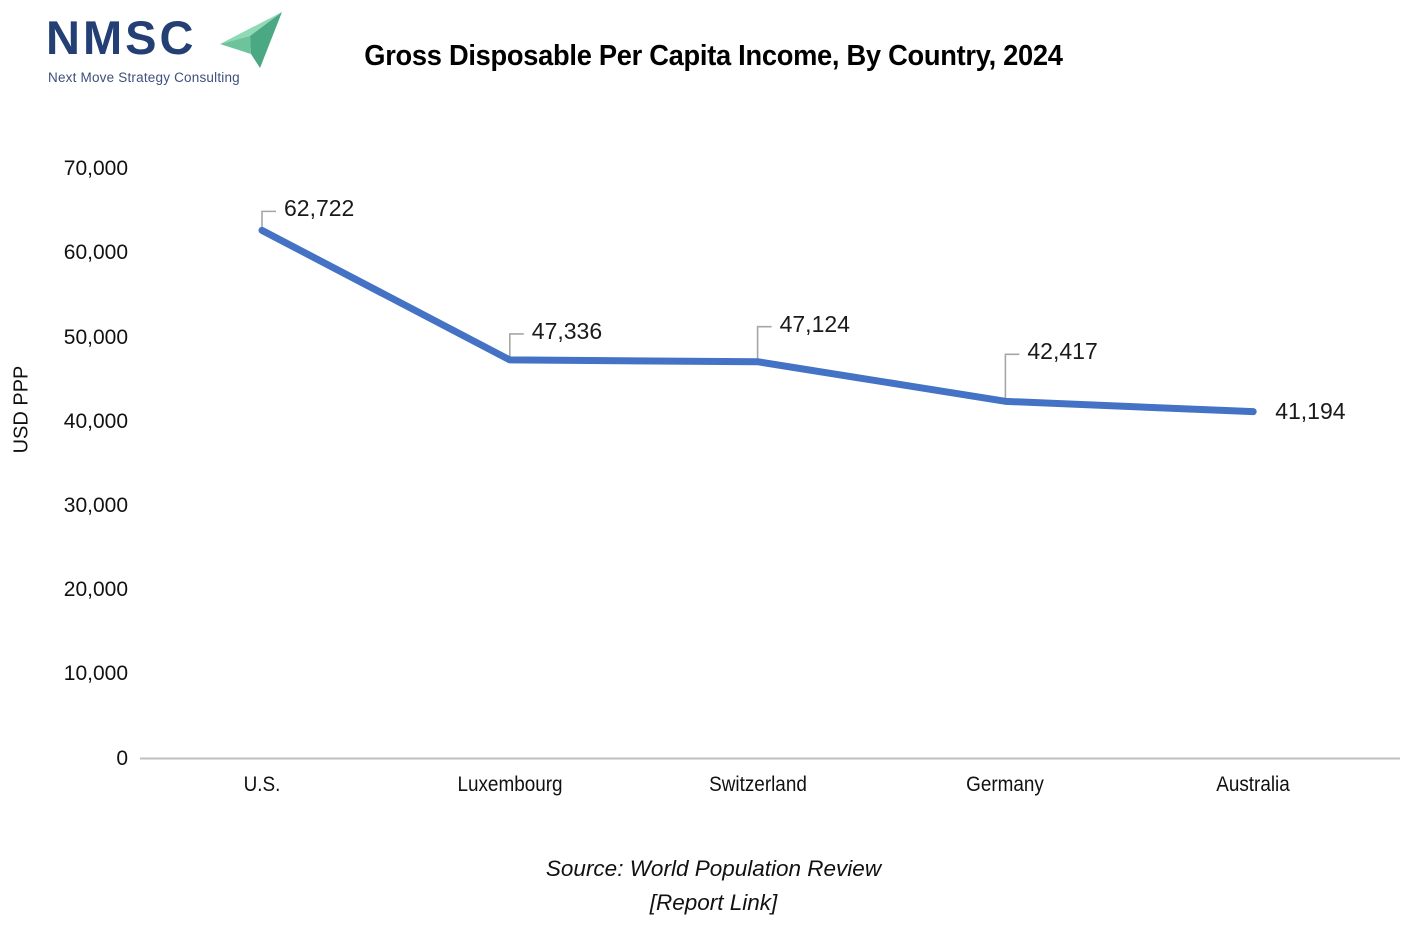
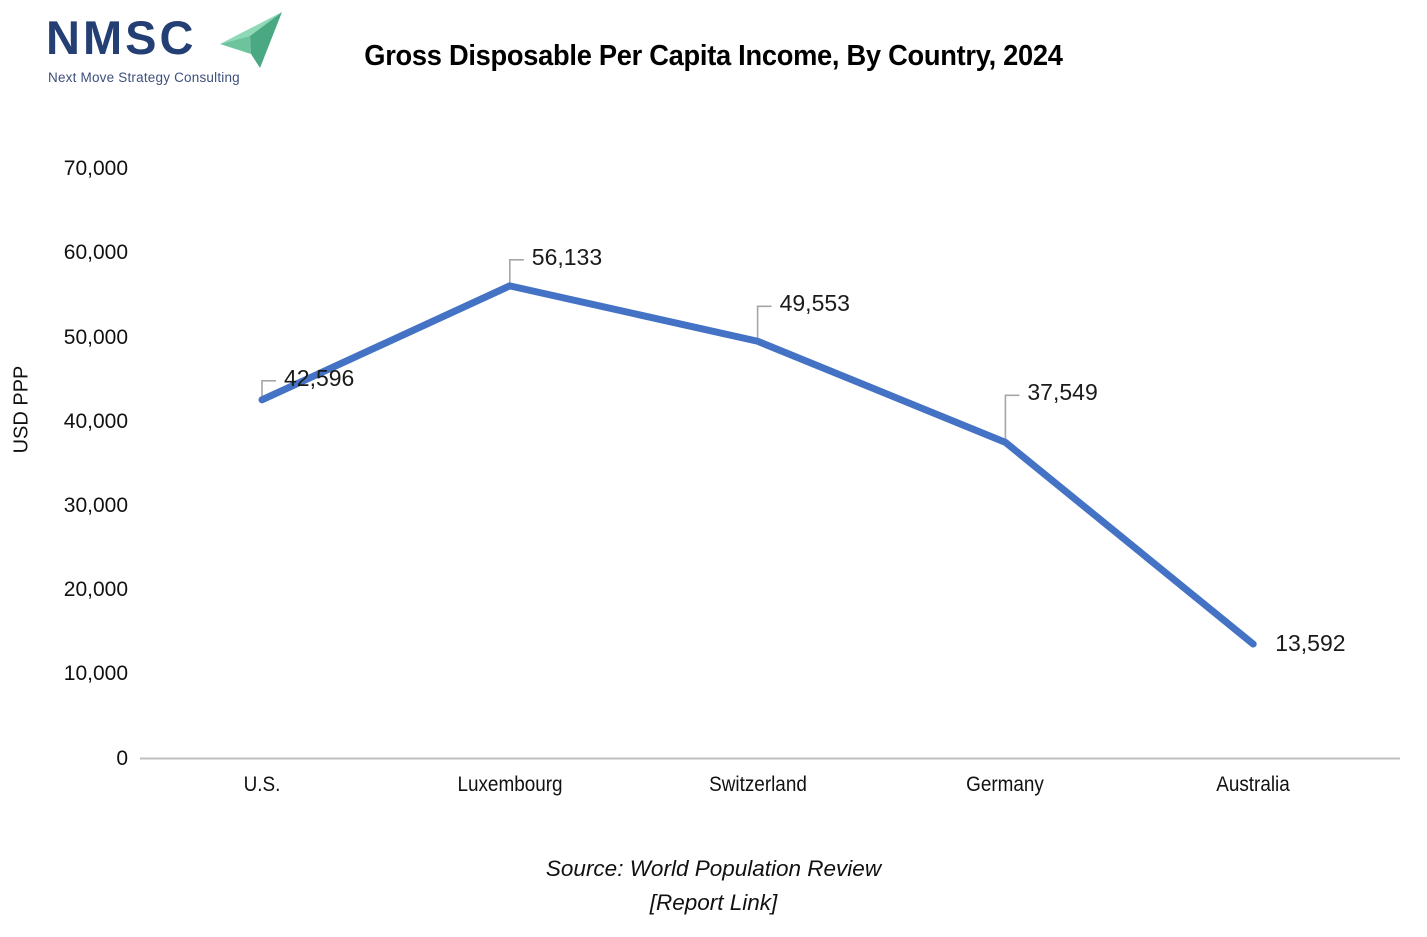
U.S.: 62,722 -> 42,596
Luxembourg: 47,336 -> 56,133
Switzerland: 47,124 -> 49,553
Germany: 42,417 -> 37,549
Australia: 41,194 -> 13,592
